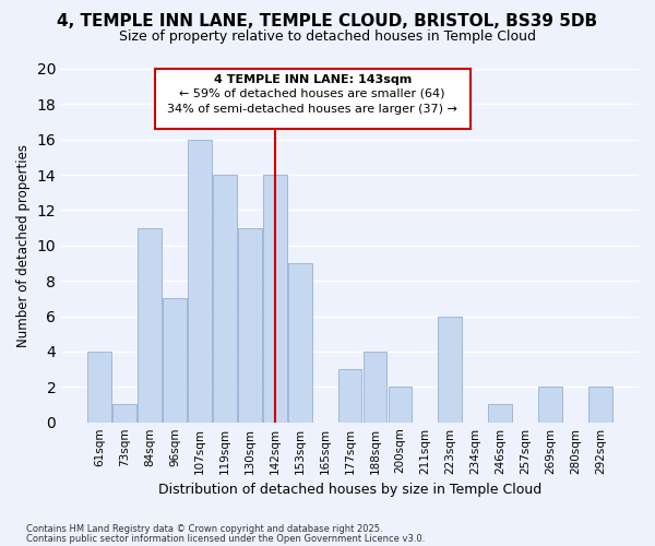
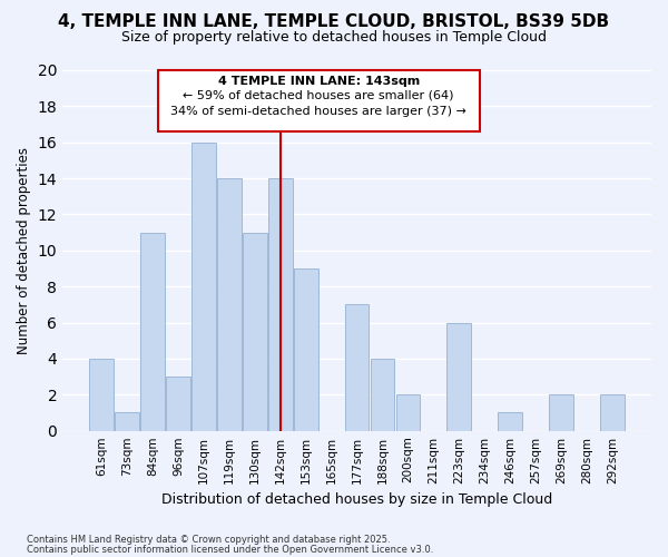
96sqm: 7 -> 3
177sqm: 3 -> 7
